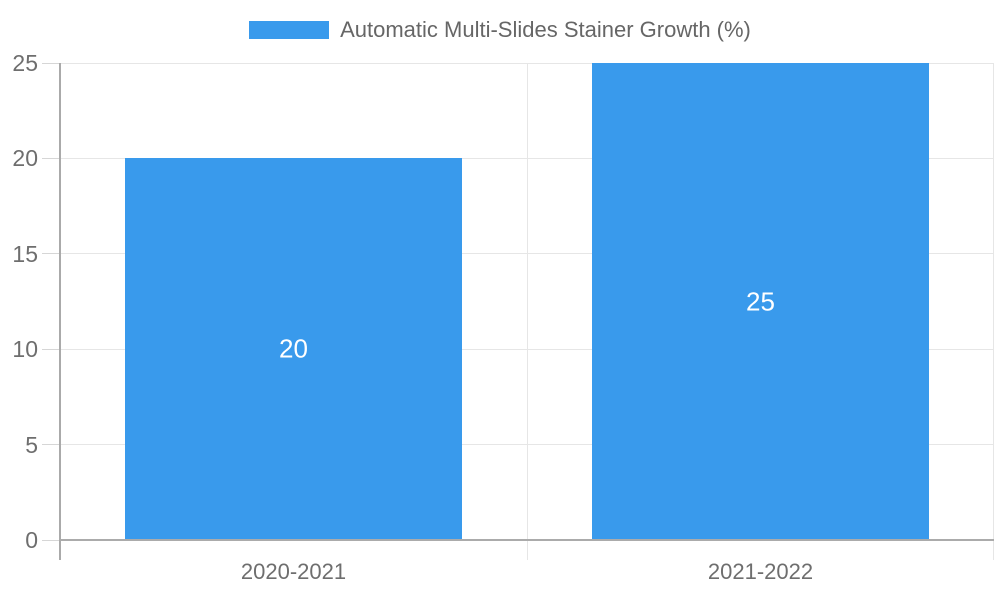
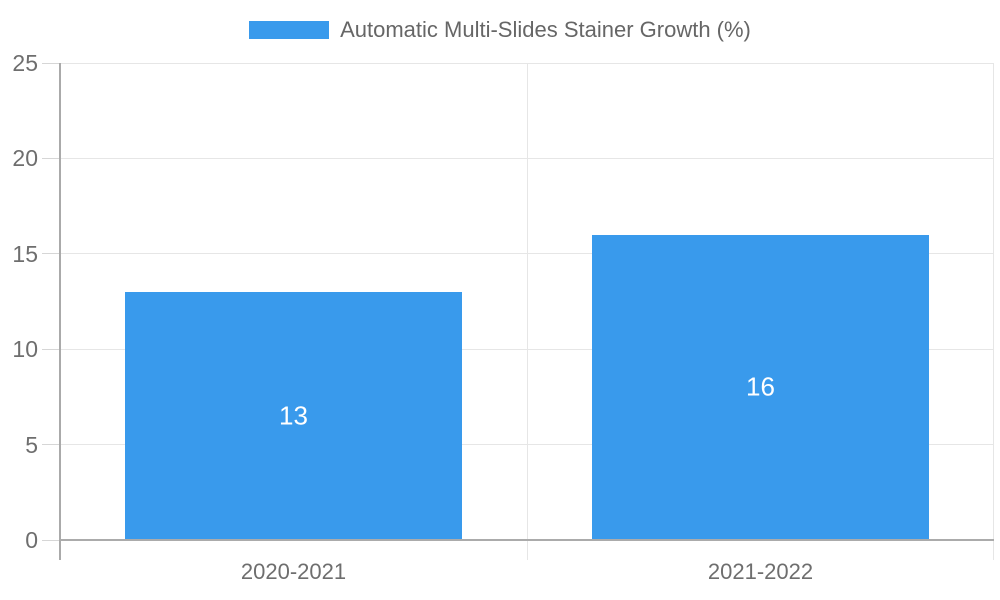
2020-2021: 20 -> 13
2021-2022: 25 -> 16
